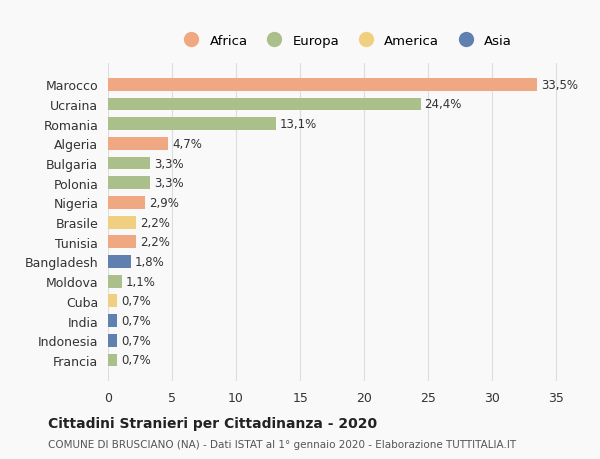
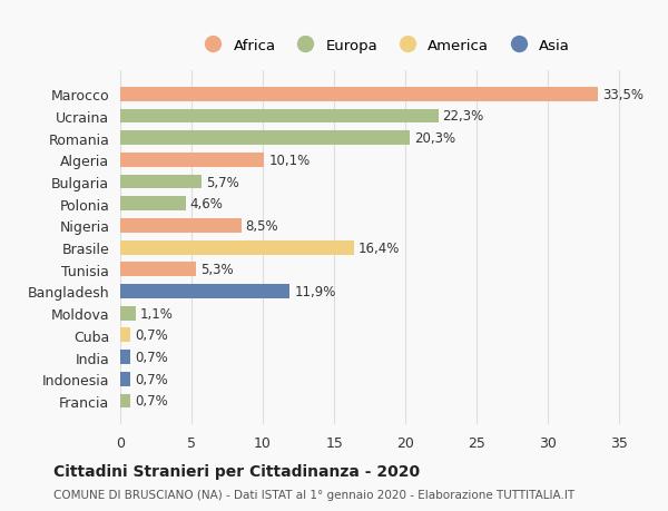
Ucraina: 24,4% -> 22,3%
Romania: 13,1% -> 20,3%
Algeria: 4,7% -> 10,1%
Bulgaria: 3,3% -> 5,7%
Polonia: 3,3% -> 4,6%
Nigeria: 2,9% -> 8,5%
Brasile: 2,2% -> 16,4%
Tunisia: 2,2% -> 5,3%
Bangladesh: 1,8% -> 11,9%
